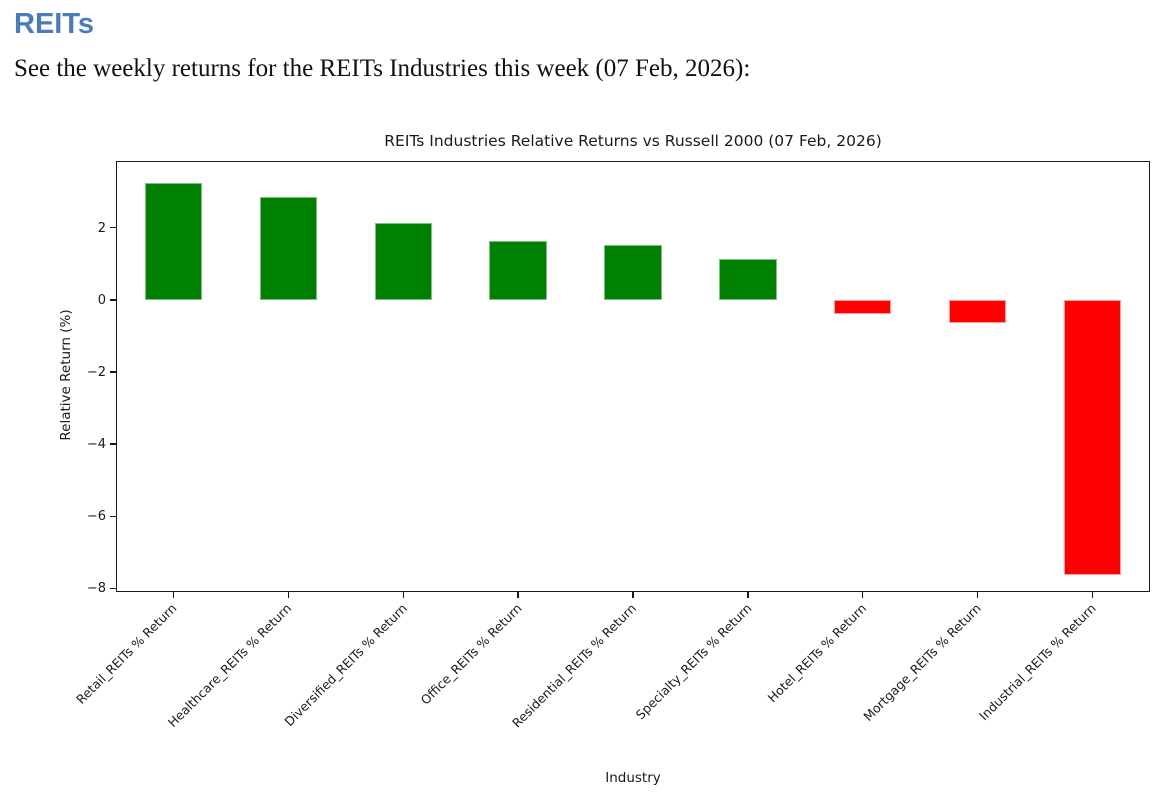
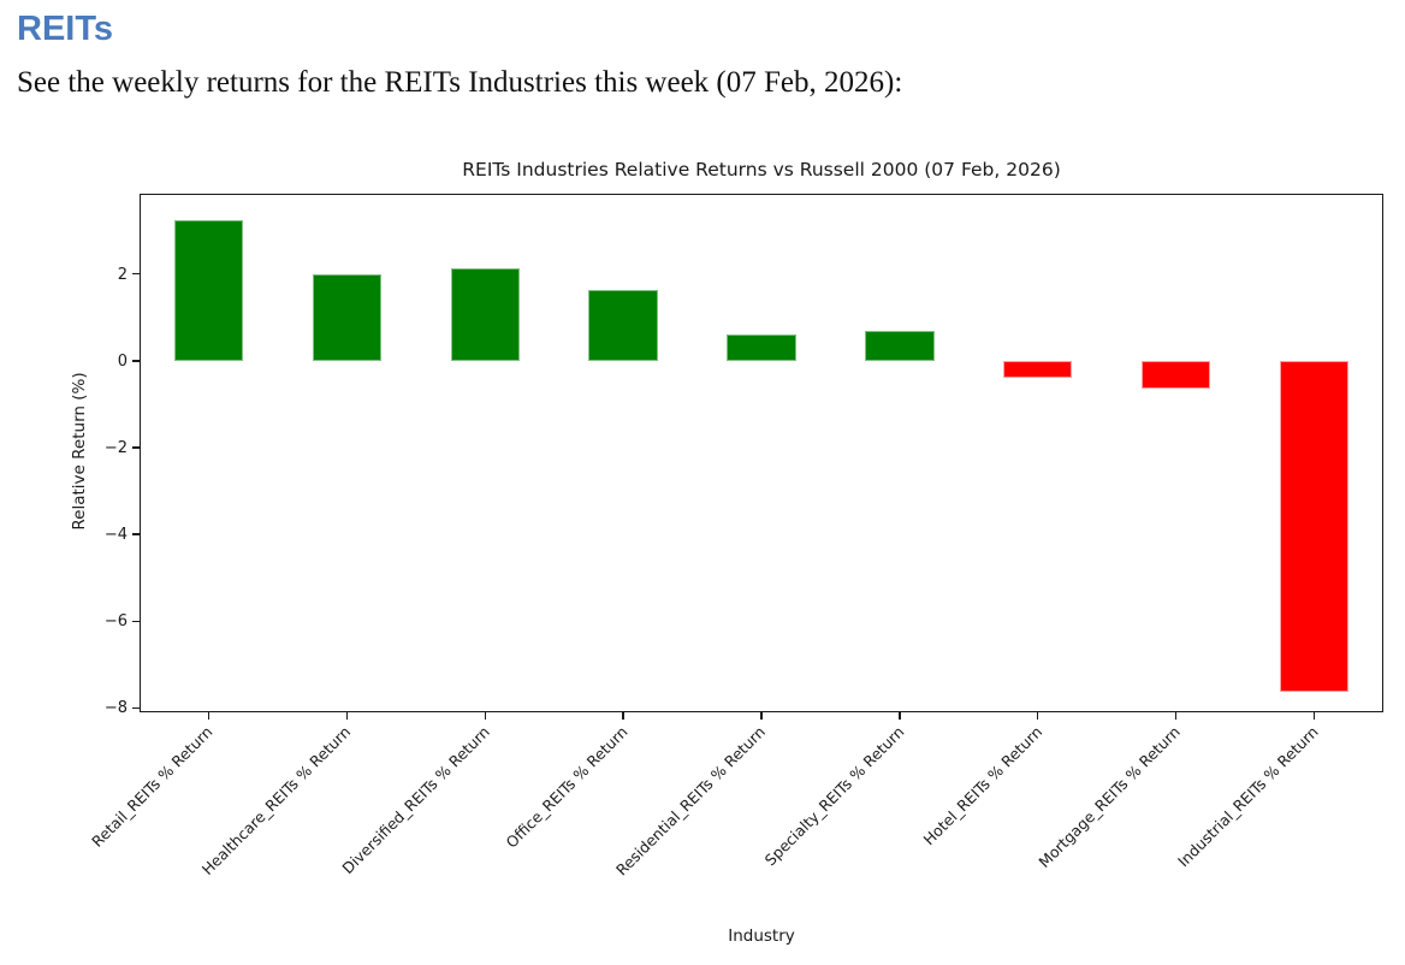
Healthcare_REITs % Return: 2.9 -> 2.0
Residential_REITs % Return: 1.5 -> 0.6
Specialty_REITs % Return: 1.1 -> 0.7
